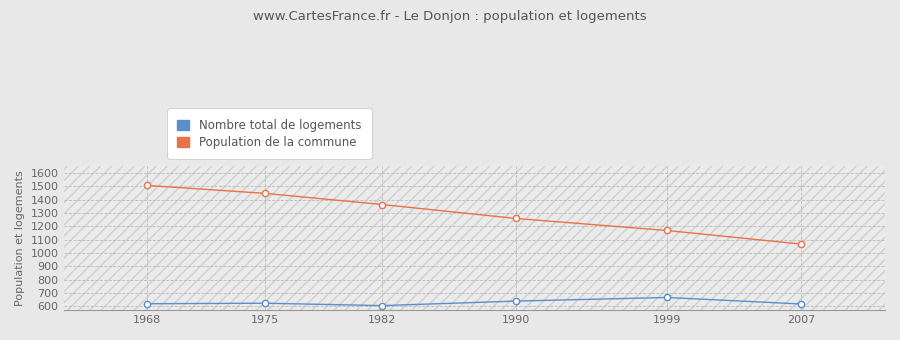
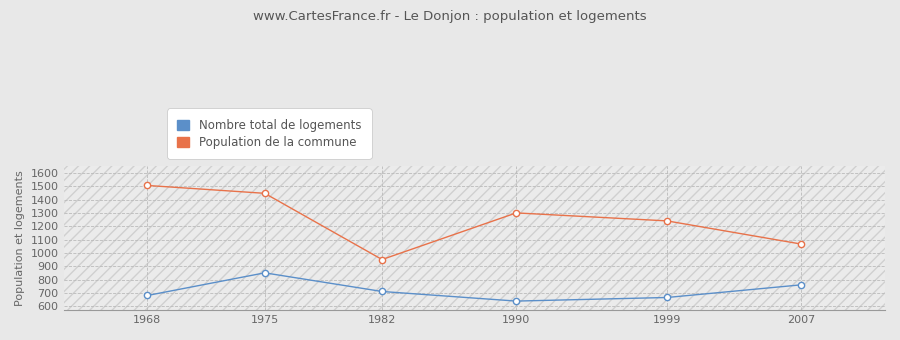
Nombre total de logements/1968: 620 -> 680
Nombre total de logements/1975: 620 -> 850
Population de la commune/1982: 1360 -> 950
Nombre total de logements/1982: 600 -> 710
Population de la commune/1990: 1260 -> 1300
Population de la commune/1999: 1170 -> 1240
Nombre total de logements/2007: 620 -> 760
